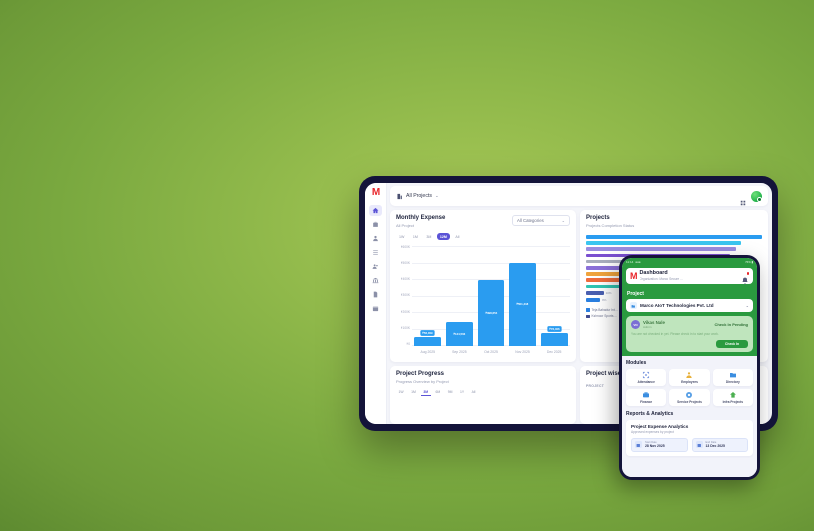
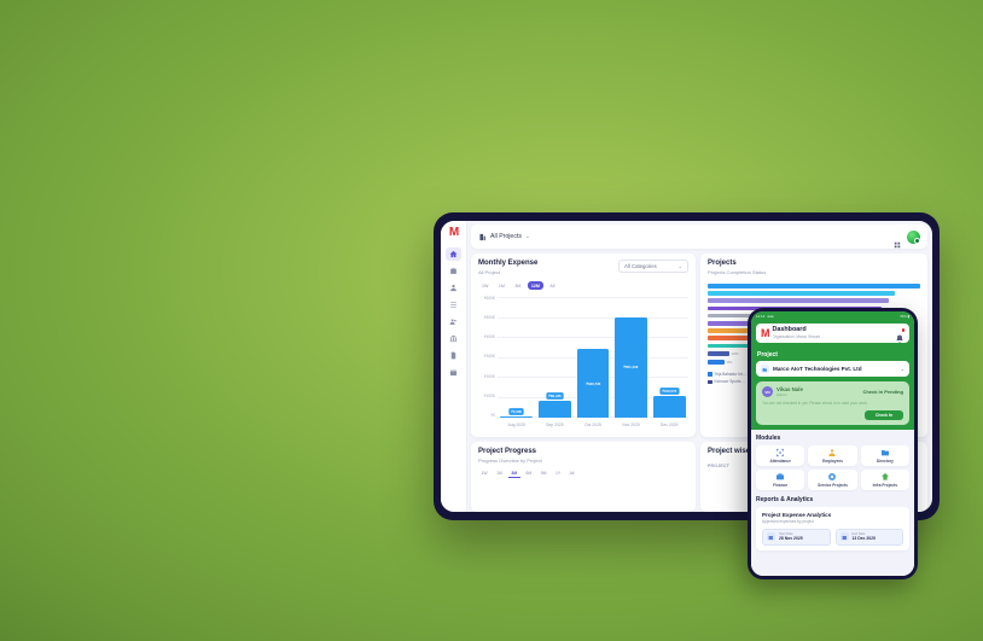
Monthly Expense/Aug 2025: 56,009 -> 2,000
Monthly Expense/Sep 2025: 144,503 -> 86,426
Monthly Expense/Oct 2025: 398,654 -> 340,736
Monthly Expense/Dec 2025: 76,406 -> 106,570
